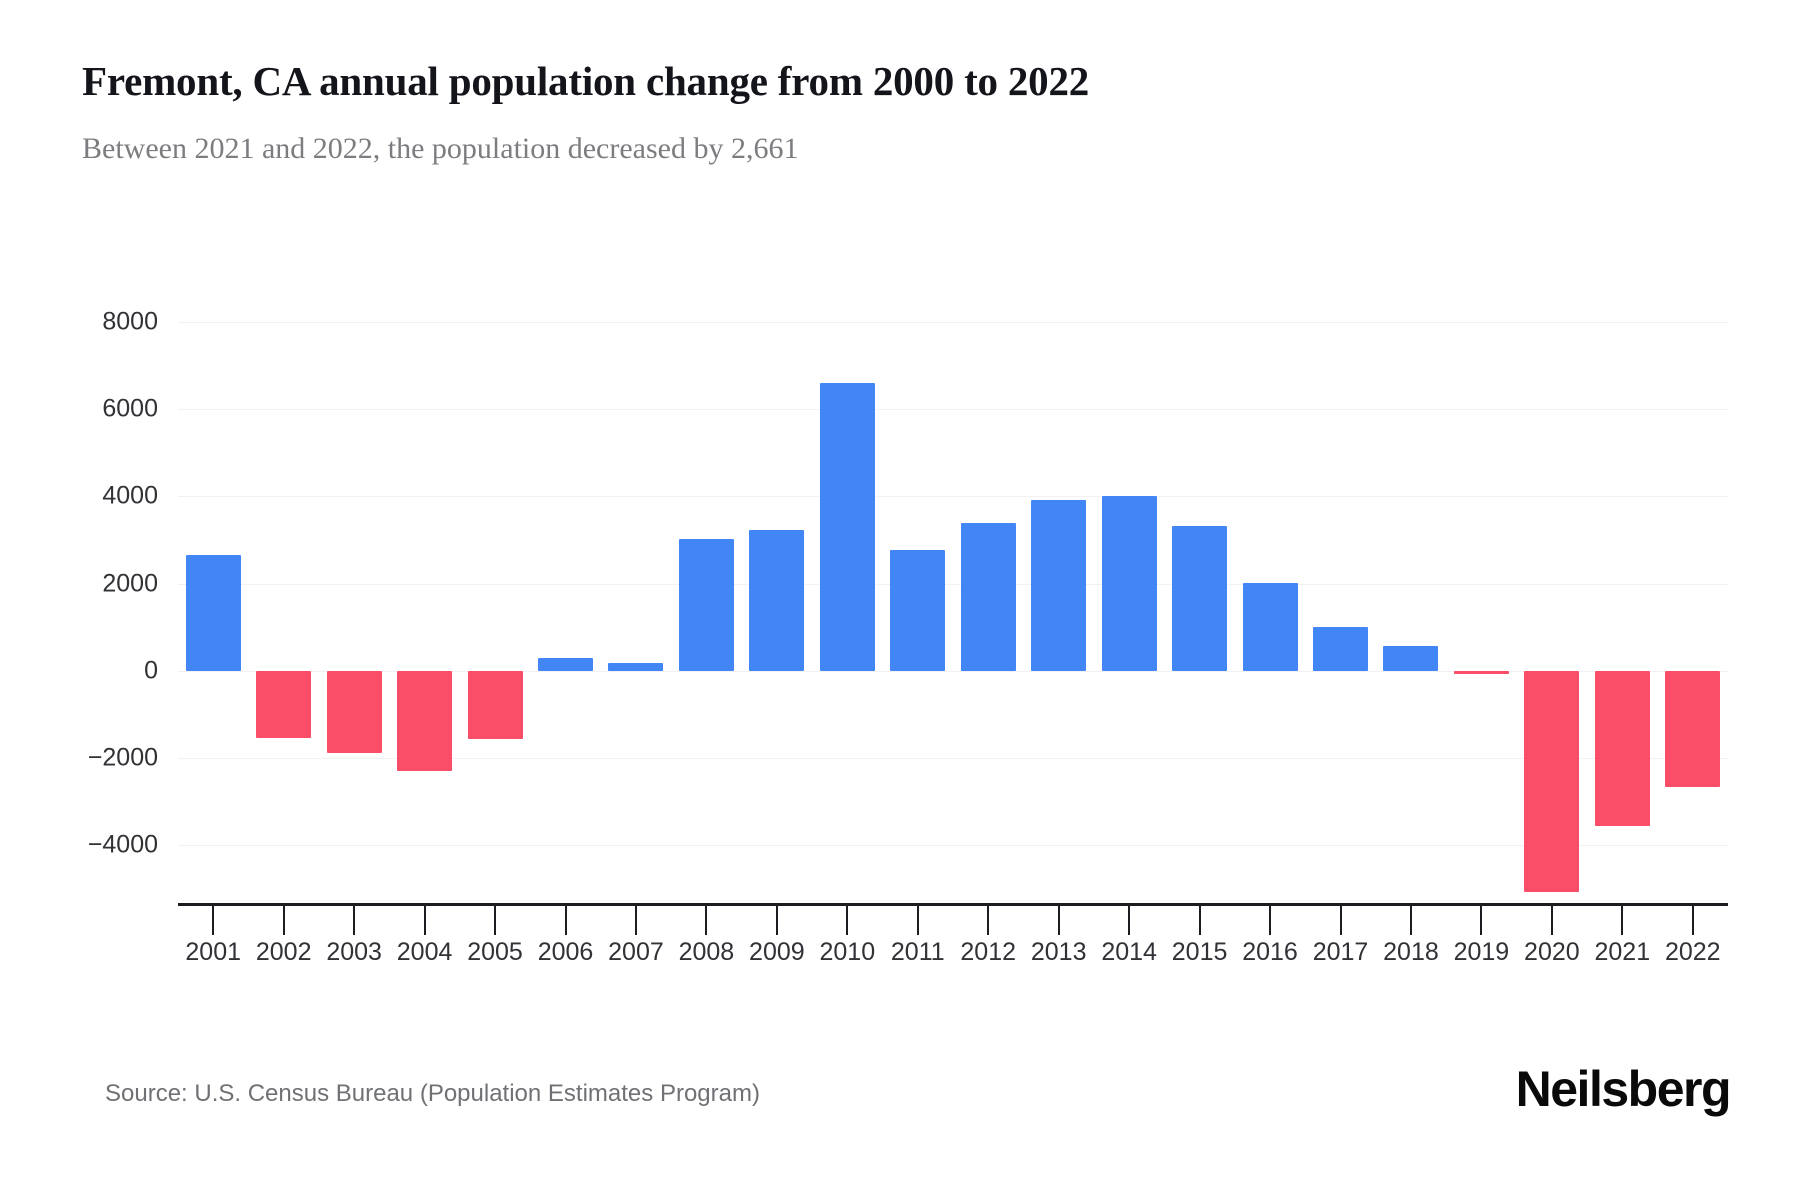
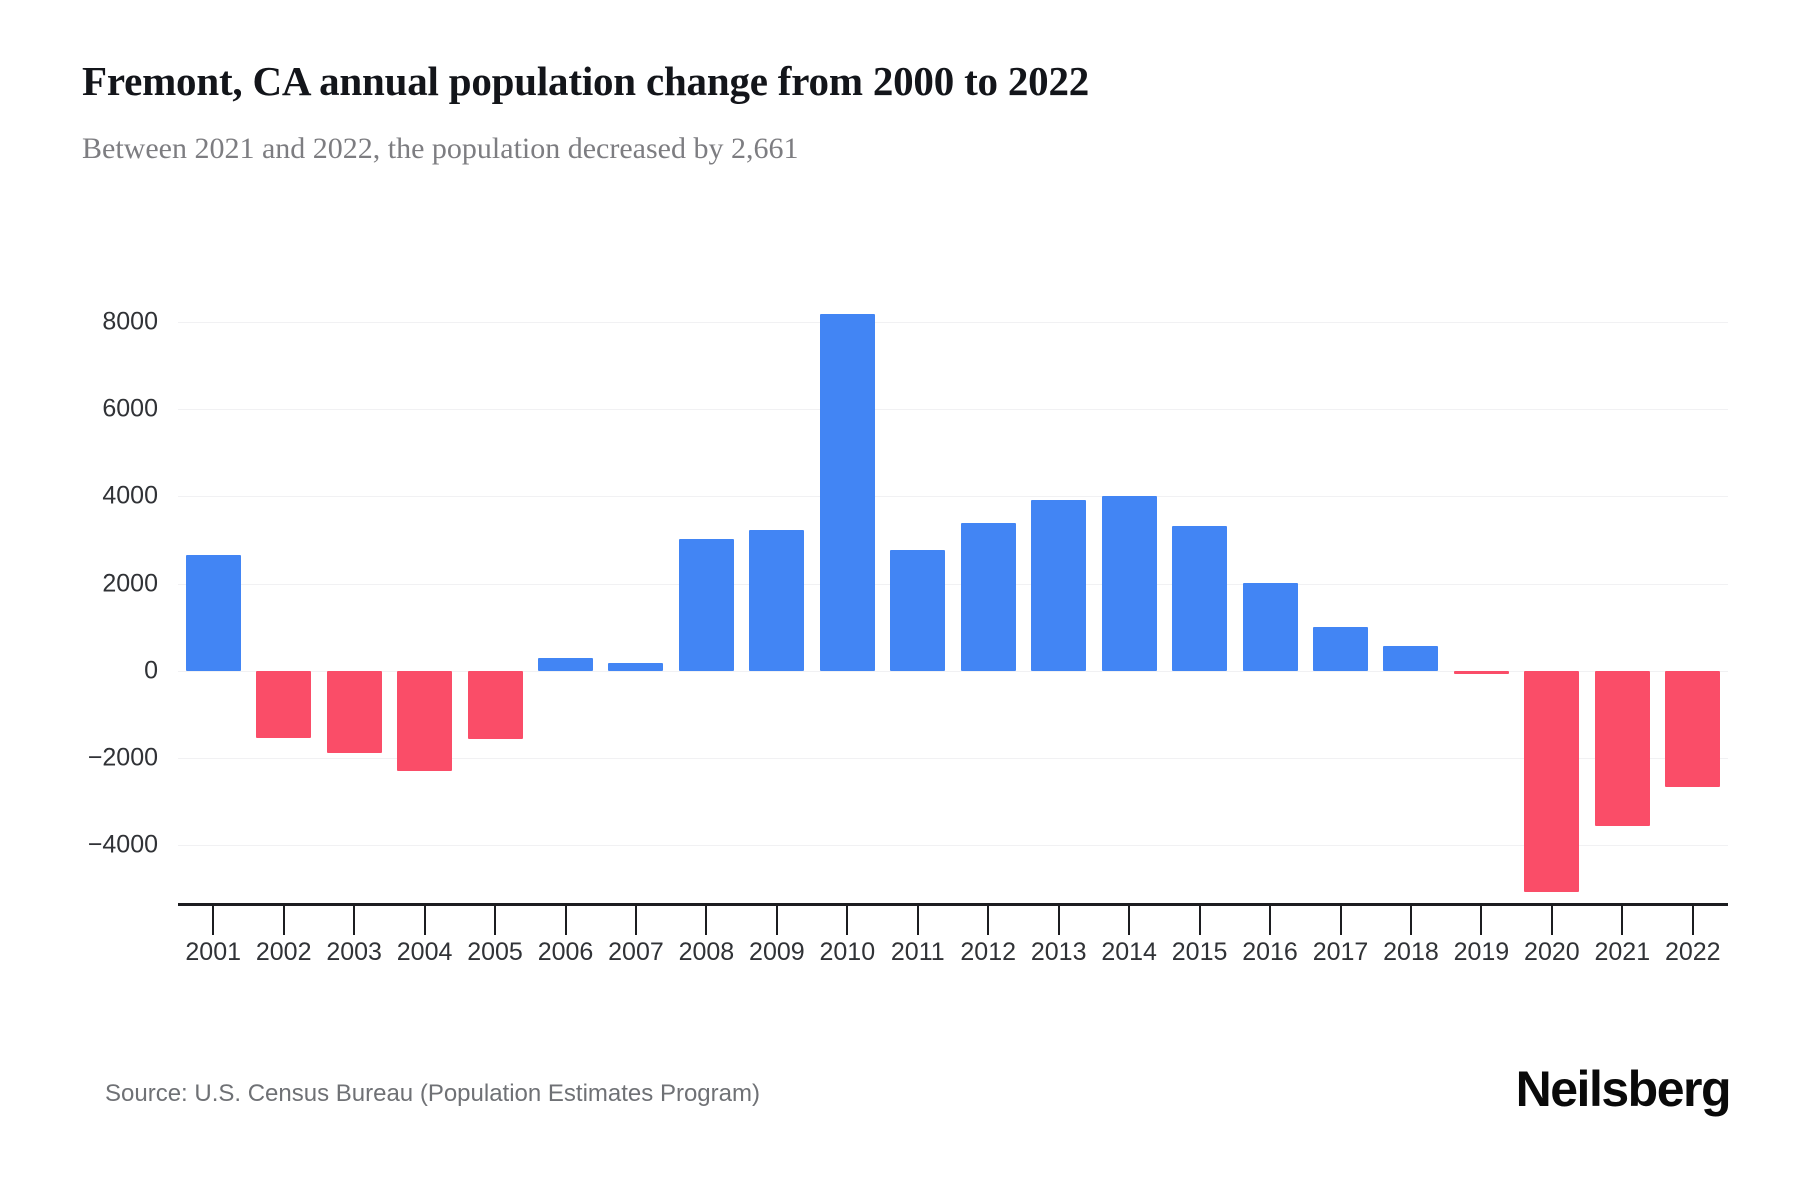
2010: 6600 -> 8200
